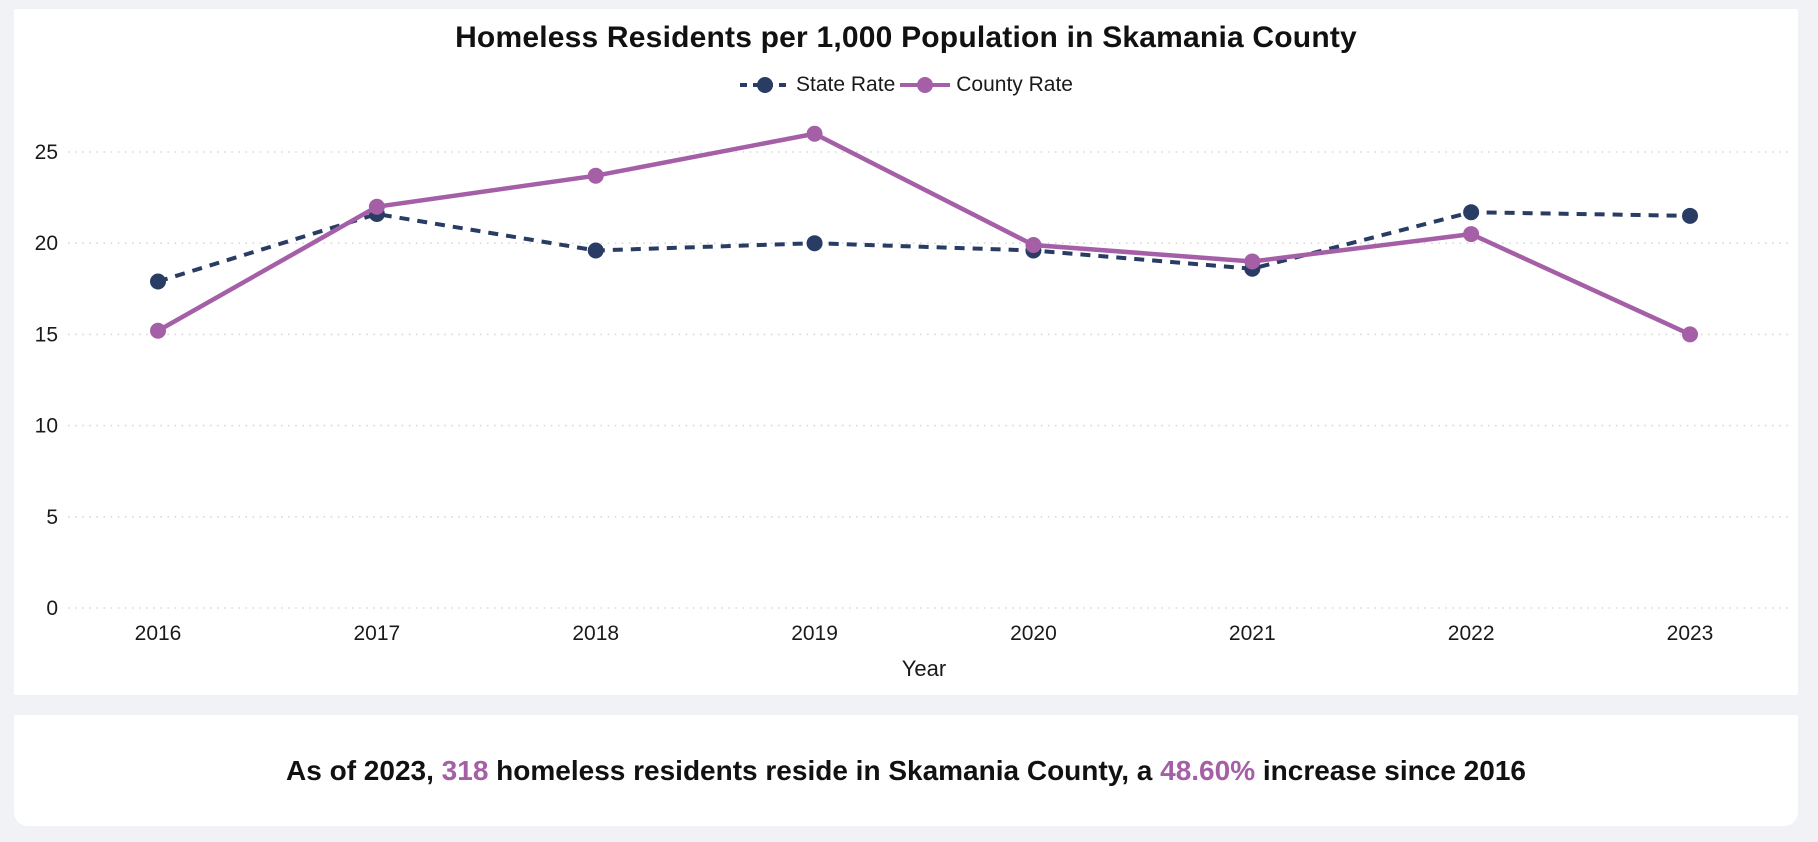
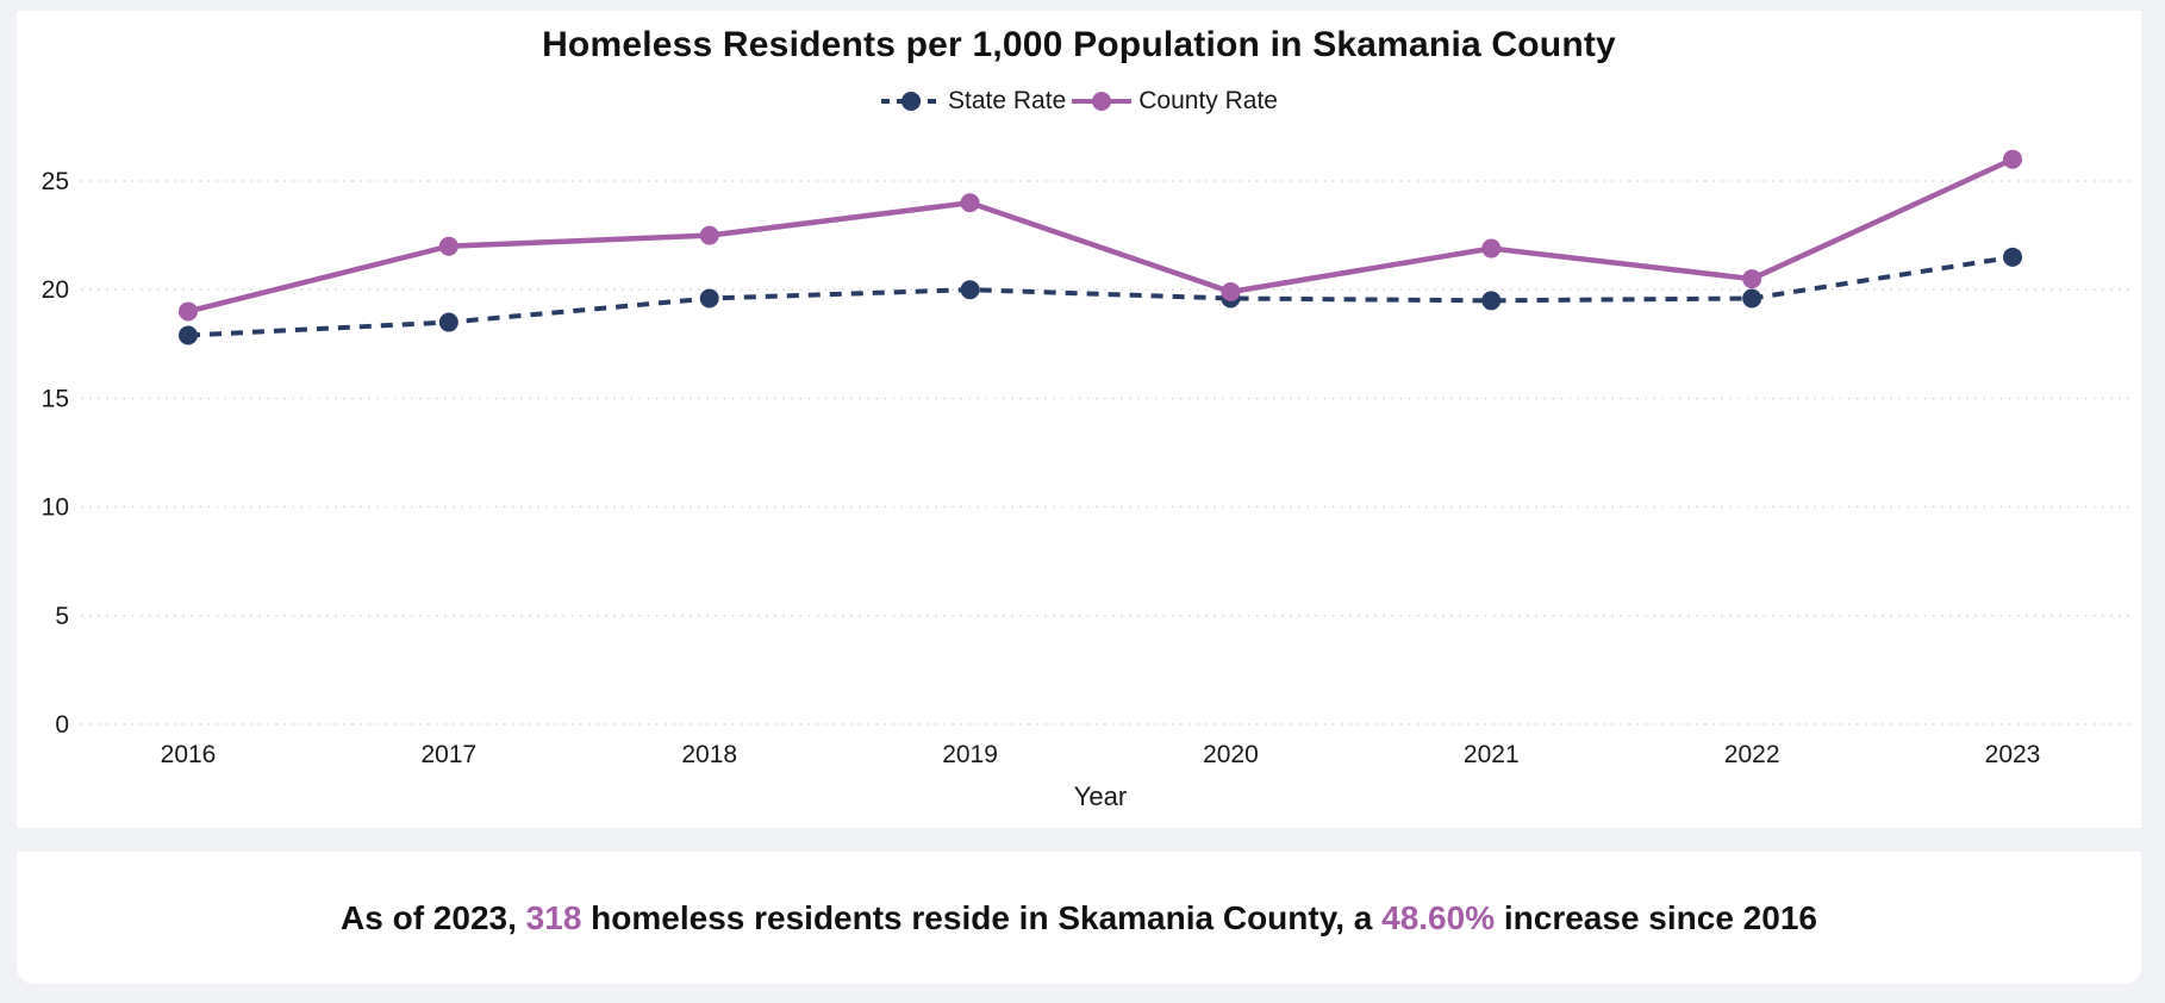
County Rate/2016: 15.2 -> 19.0
State Rate/2017: 21.6 -> 18.5
County Rate/2018: 23.7 -> 22.5
County Rate/2019: 26.0 -> 24.0
State Rate/2021: 18.6 -> 19.5
County Rate/2021: 19.0 -> 21.9
State Rate/2022: 21.7 -> 19.6
County Rate/2023: 15.0 -> 26.0
